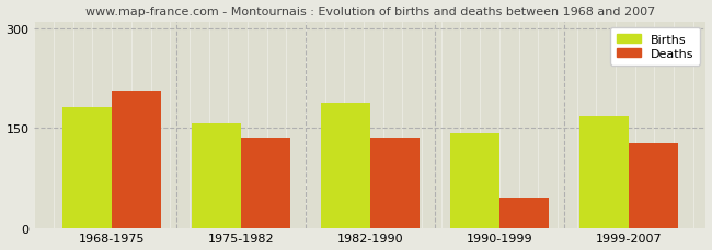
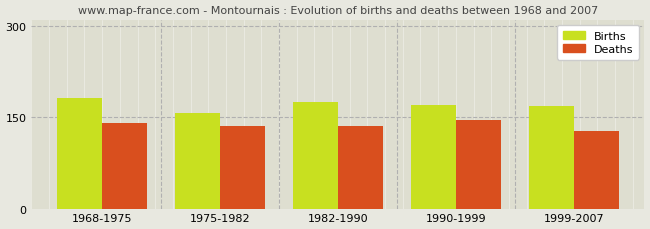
Deaths/1968-1975: 206 -> 141
Births/1982-1990: 188 -> 175
Births/1990-1999: 142 -> 170
Deaths/1990-1999: 46 -> 145
